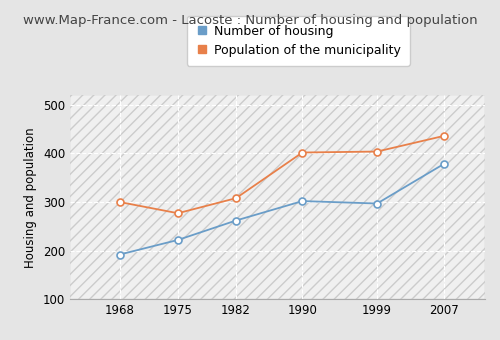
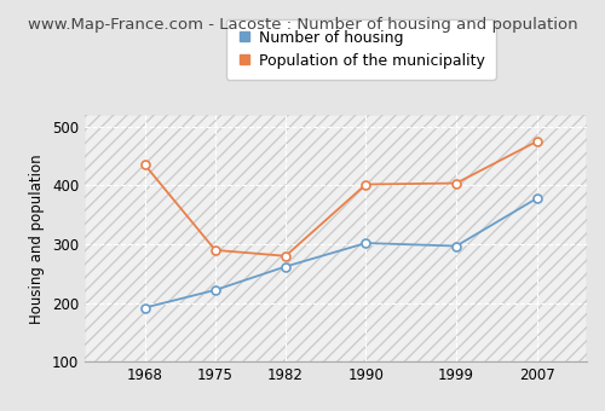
Population of the municipality/1968: 300 -> 435
Population of the municipality/1975: 277 -> 290
Population of the municipality/1982: 308 -> 280
Population of the municipality/2007: 436 -> 475
